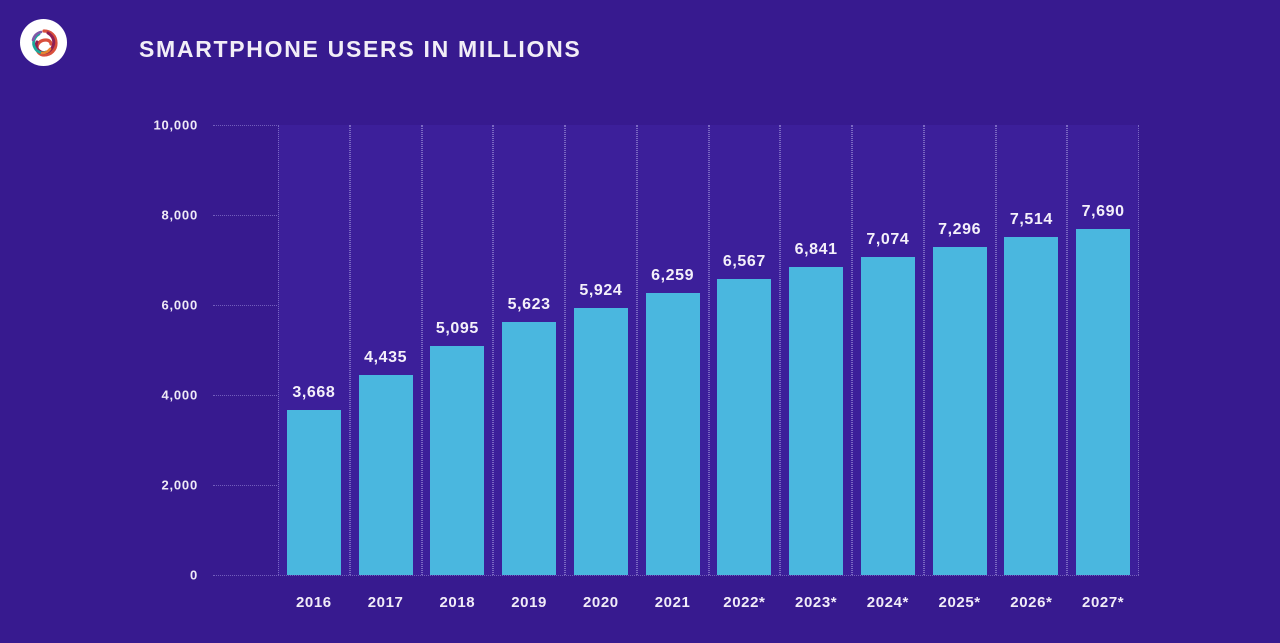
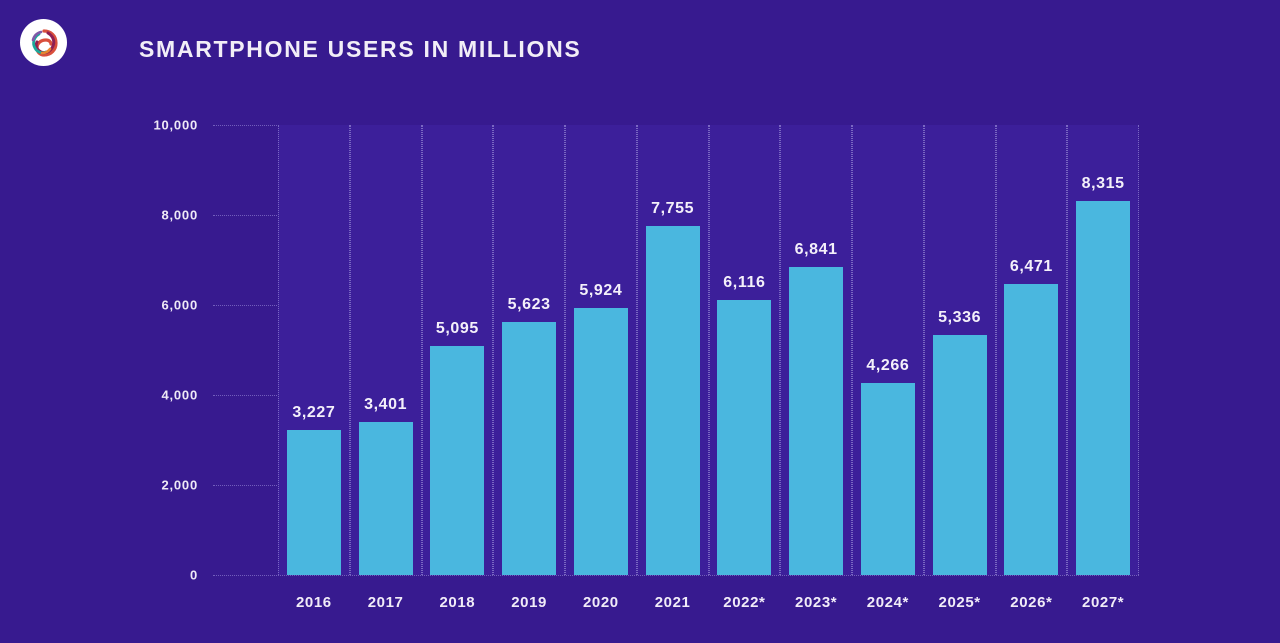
2016: 3,668 -> 3,227
2017: 4,435 -> 3,401
2021: 6,259 -> 7,755
2022*: 6,567 -> 6,116
2024*: 7,074 -> 4,266
2025*: 7,296 -> 5,336
2026*: 7,514 -> 6,471
2027*: 7,690 -> 8,315
